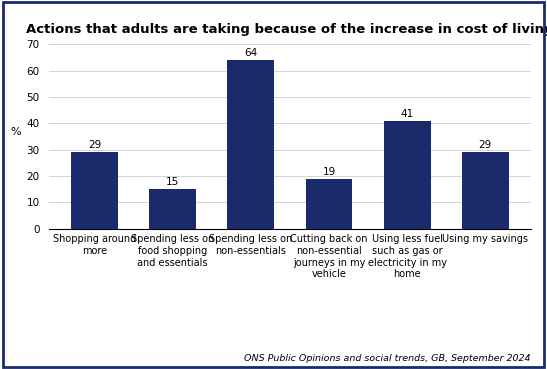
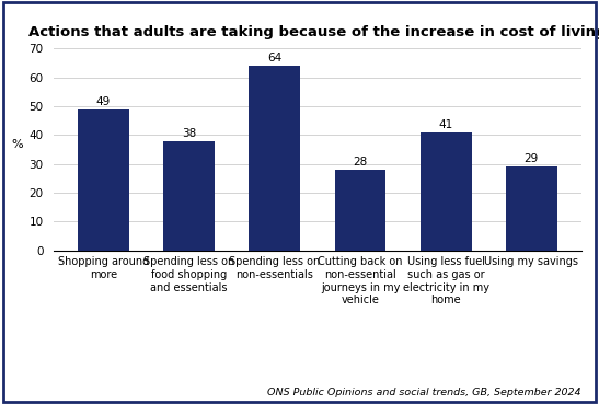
Shopping around more: 29 -> 49
Spending less on food shopping and essentials: 15 -> 38
Cutting back on non-essential journeys in my vehicle: 19 -> 28
